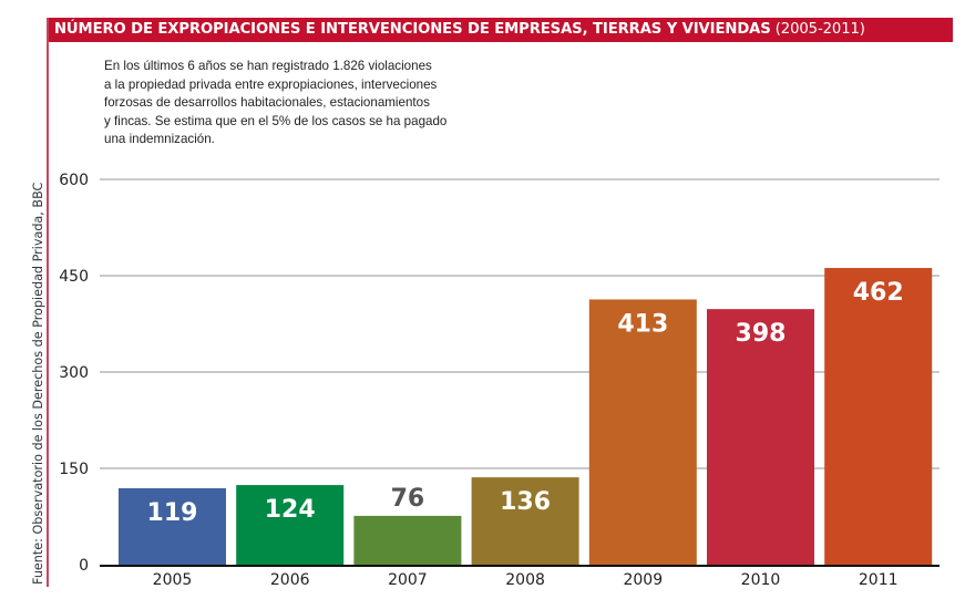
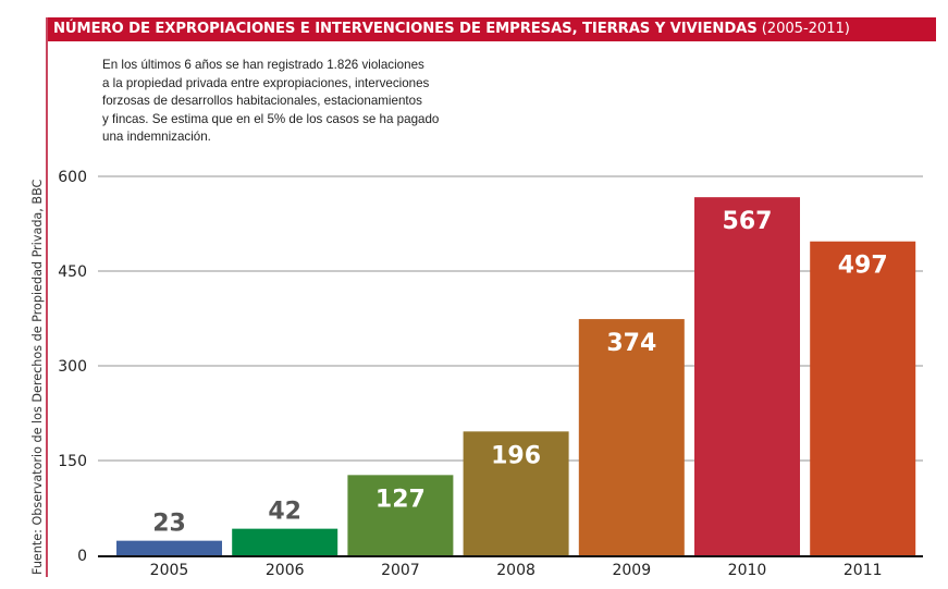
2005: 119 -> 23
2006: 124 -> 42
2007: 76 -> 127
2008: 136 -> 196
2009: 413 -> 374
2010: 398 -> 567
2011: 462 -> 497
